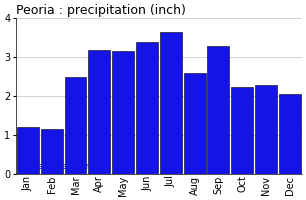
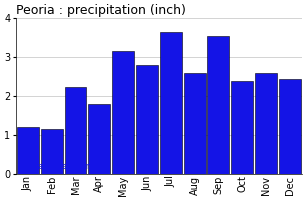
Mar: 2.50 -> 2.25
Apr: 3.20 -> 1.80
Jun: 3.40 -> 2.80
Sep: 3.30 -> 3.55
Oct: 2.25 -> 2.40
Nov: 2.30 -> 2.60
Dec: 2.05 -> 2.45
